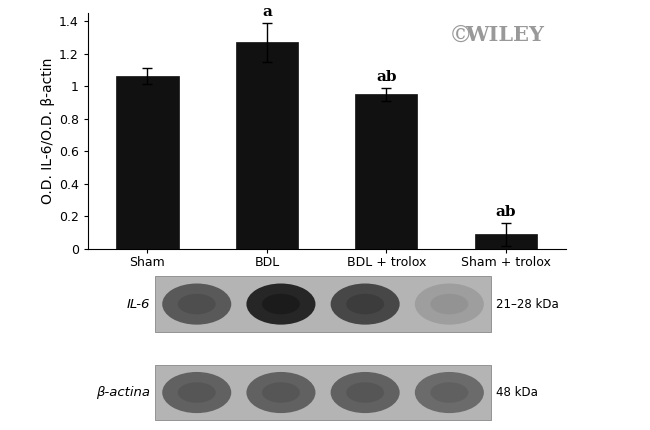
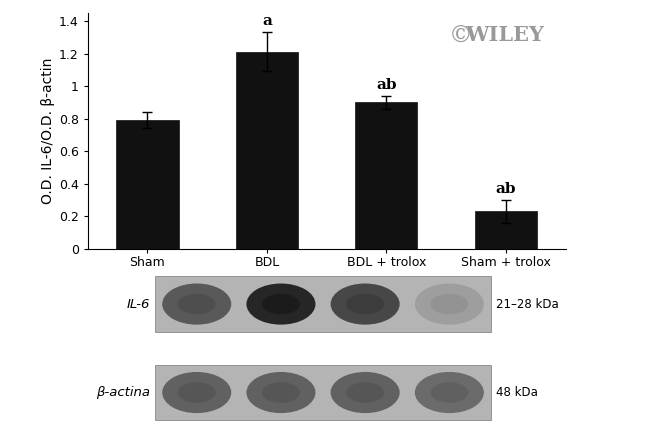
Sham: 1.06 -> 0.79
BDL: 1.27 -> 1.21
BDL + trolox: 0.95 -> 0.90
Sham + trolox: 0.09 -> 0.23
